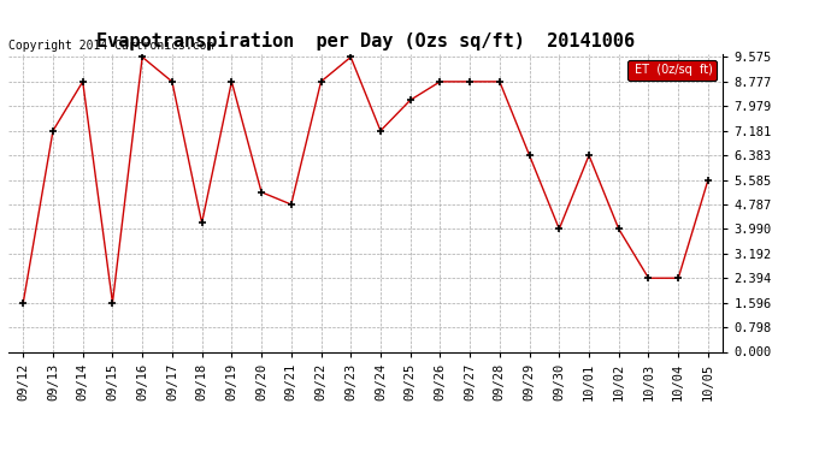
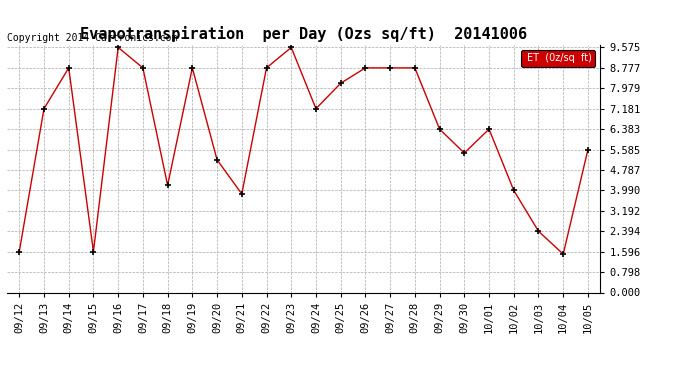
09/21: 4.79 -> 3.85
09/30: 3.99 -> 5.45
10/04: 2.39 -> 1.50
